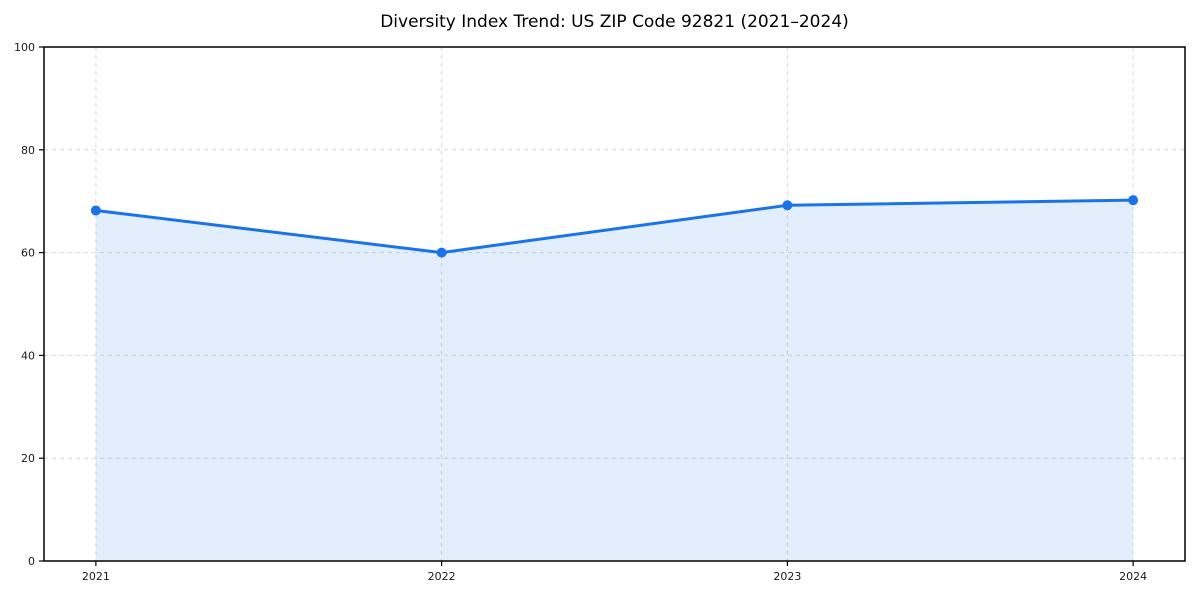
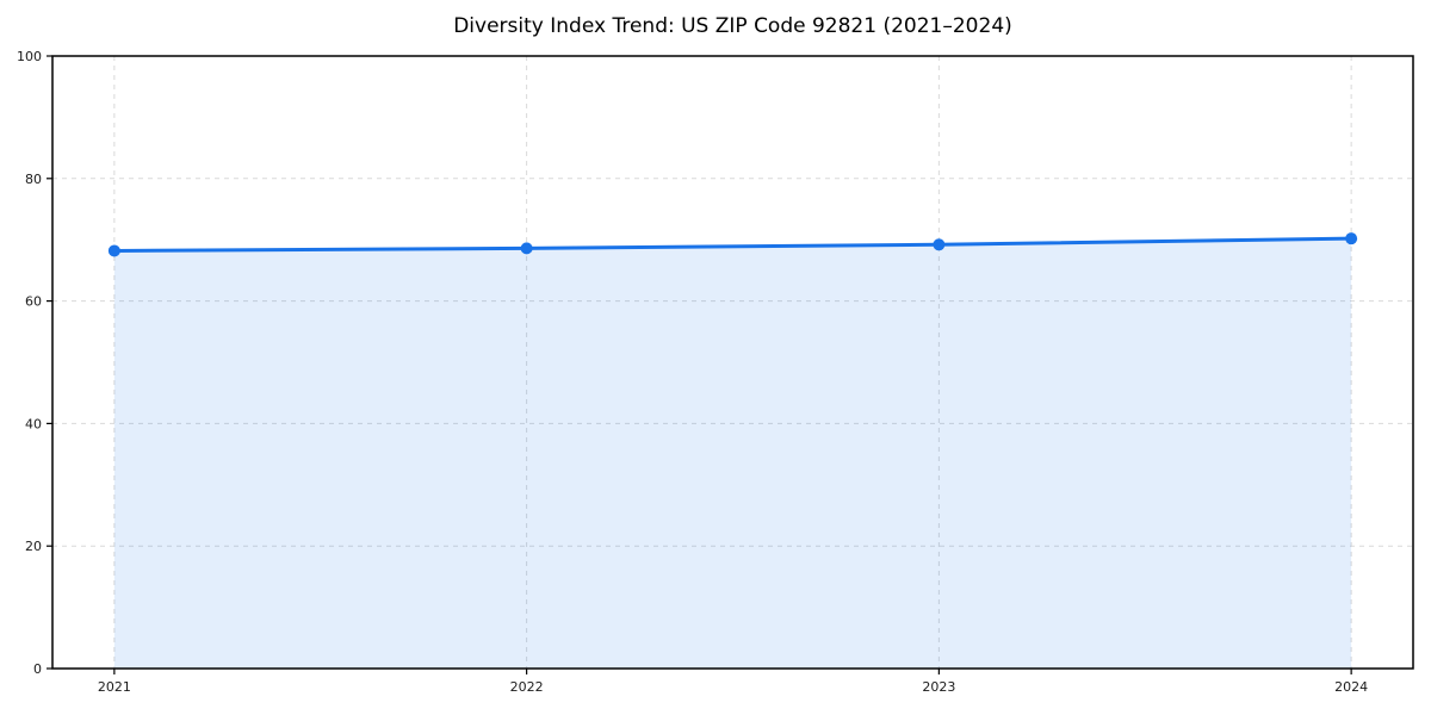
2022: 60 -> 69
